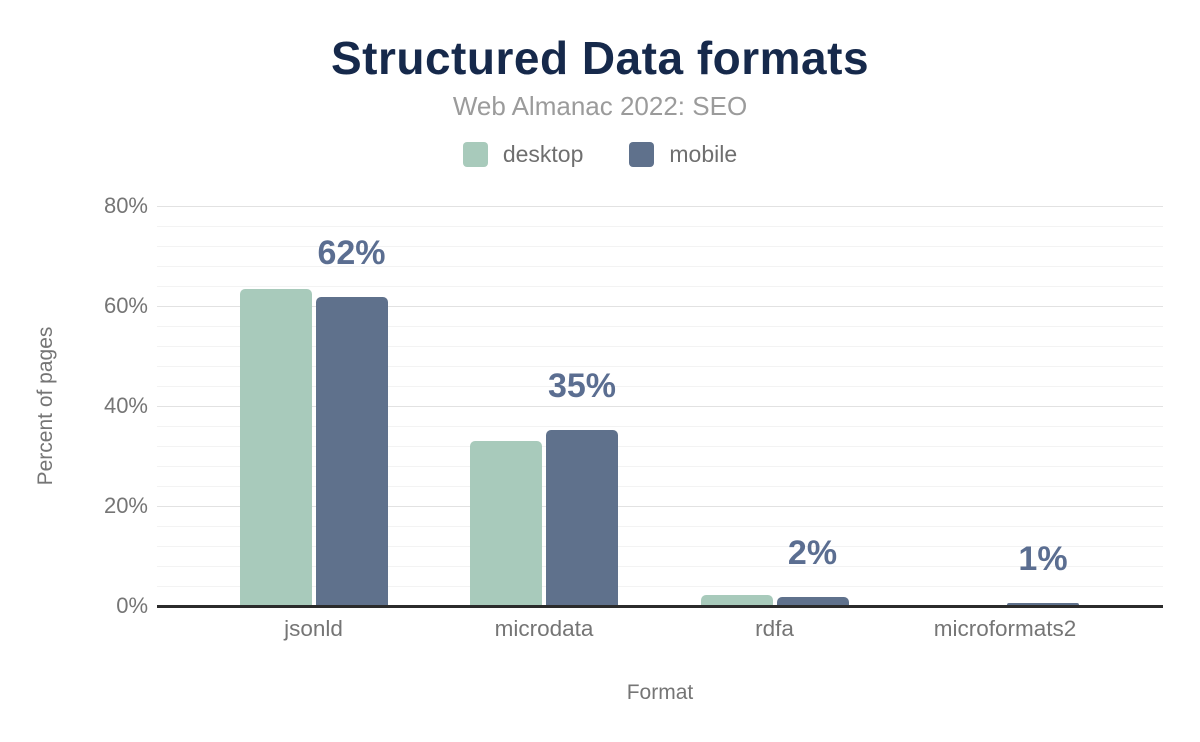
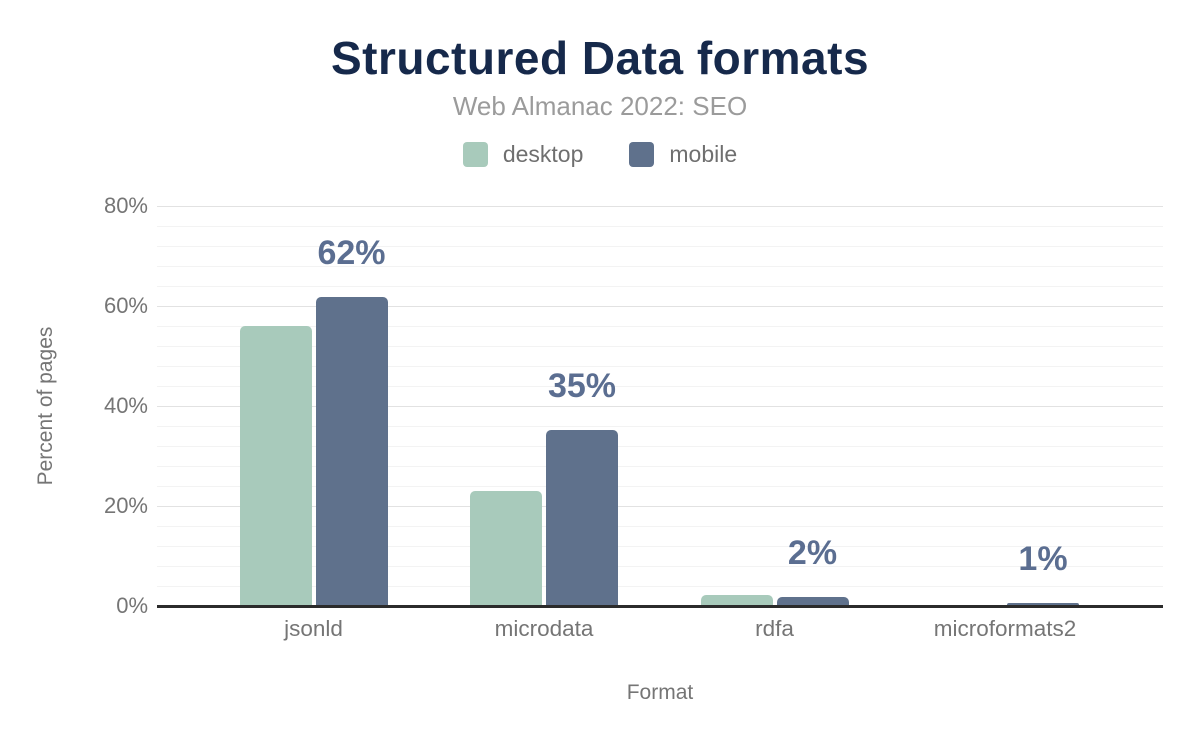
desktop/jsonld: 63% -> 56%
desktop/microdata: 33% -> 23%
